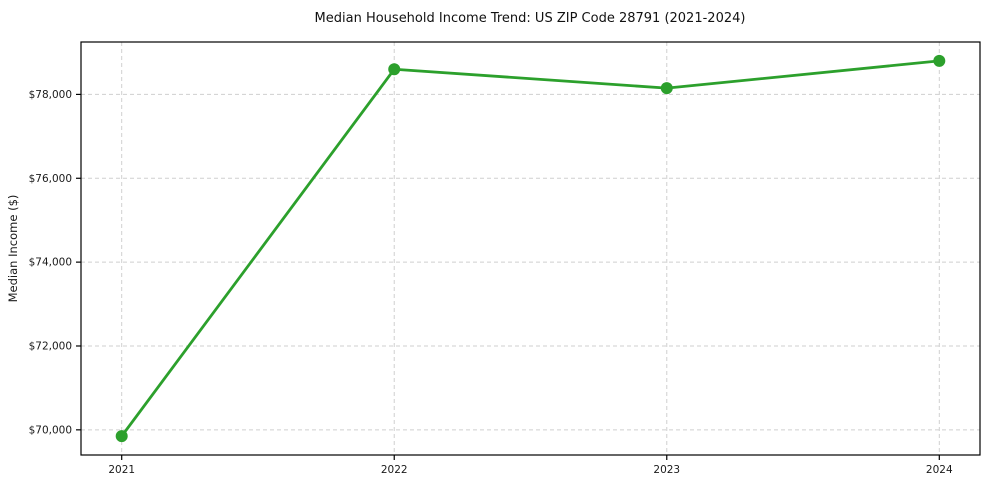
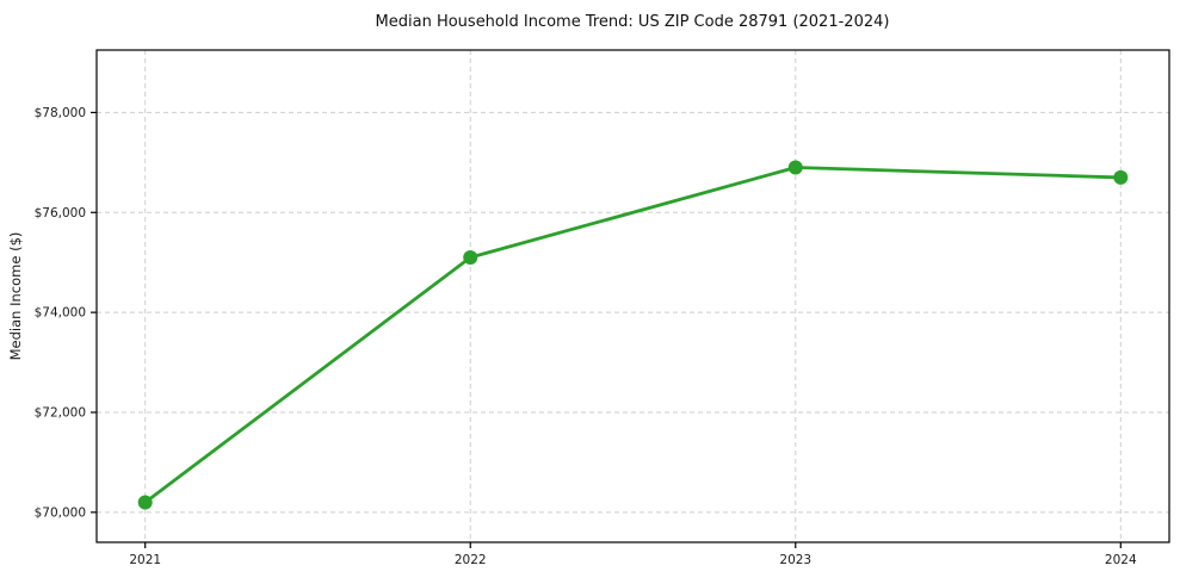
2021: $69800 -> $70200
2022: $78600 -> $75100
2023: $78200 -> $76900
2024: $78800 -> $76700
